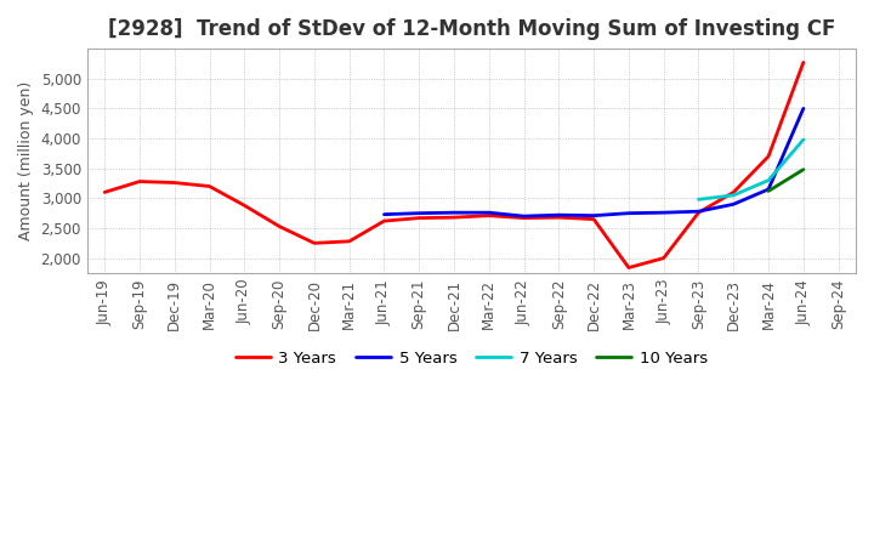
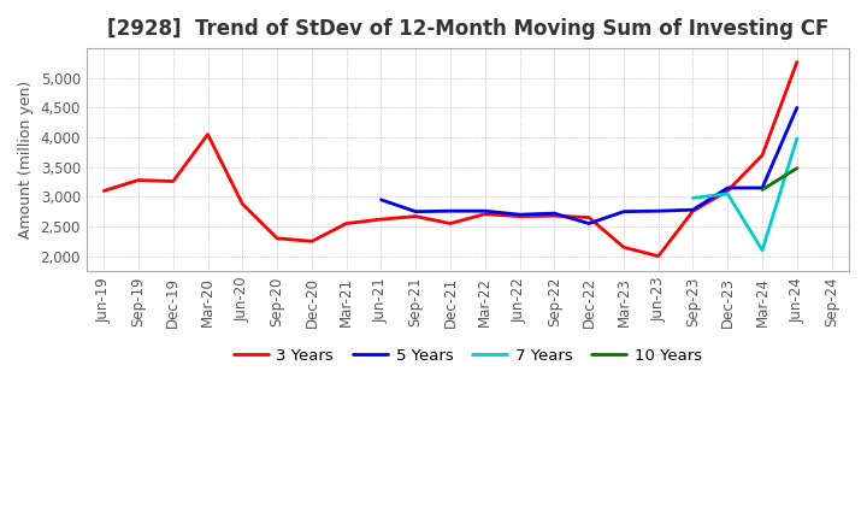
3 Years/Mar-20: 3,200 -> 4,050
3 Years/Sep-20: 2,530 -> 2,300
3 Years/Mar-21: 2,280 -> 2,550
5 Years/Jun-21: 2,730 -> 2,950
3 Years/Dec-21: 2,680 -> 2,550
5 Years/Dec-22: 2,710 -> 2,550
3 Years/Mar-23: 1,840 -> 2,150
5 Years/Dec-23: 2,900 -> 3,150
7 Years/Mar-24: 3,300 -> 2,100
